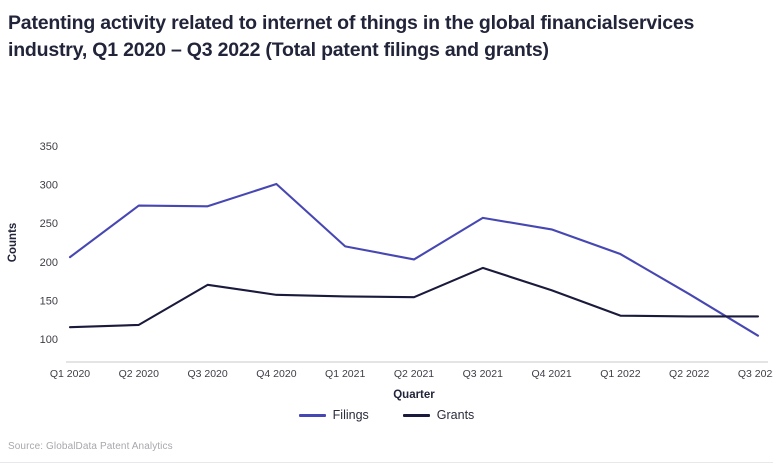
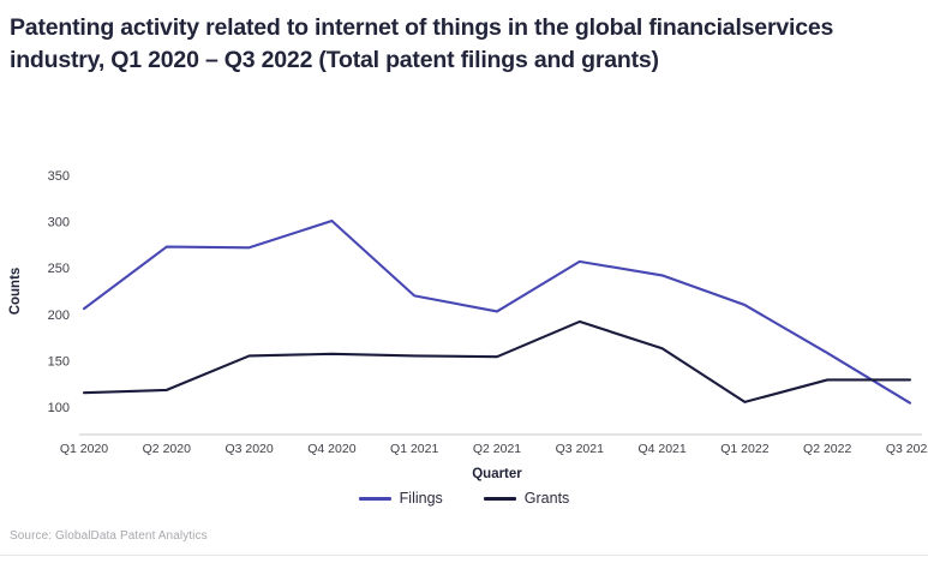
Grants/Q3 2020: 170 -> 160
Grants/Q1 2022: 130 -> 100
